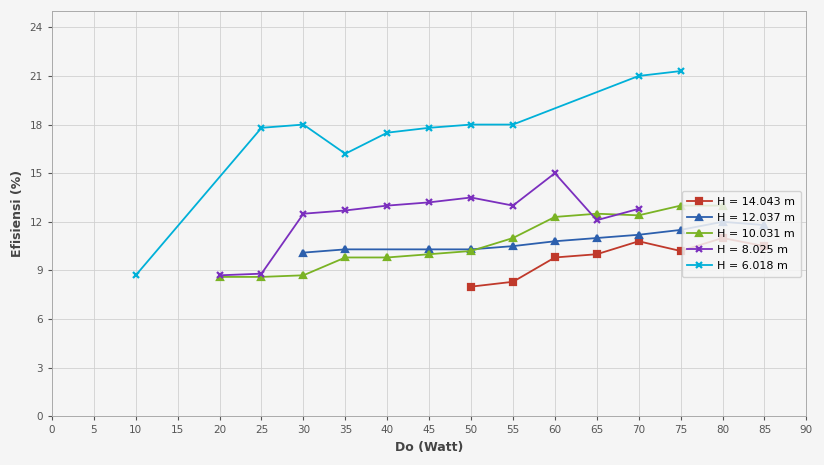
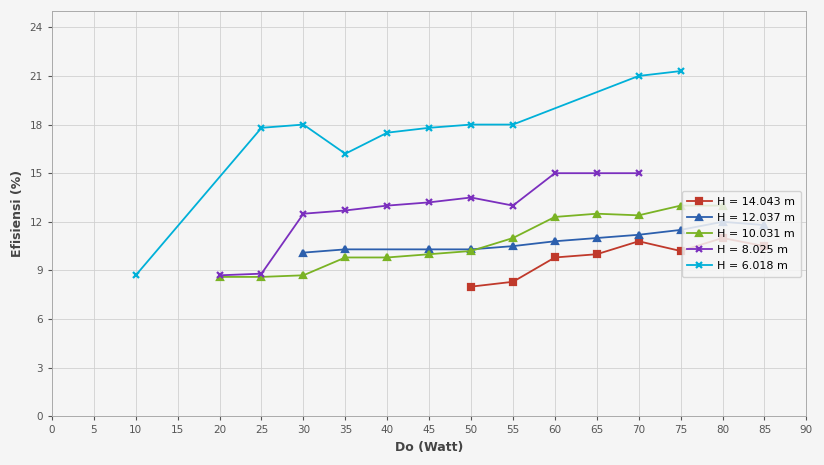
H = 8.025 m/65: 12.1 -> 15.0
H = 8.025 m/70: 12.8 -> 15.0
